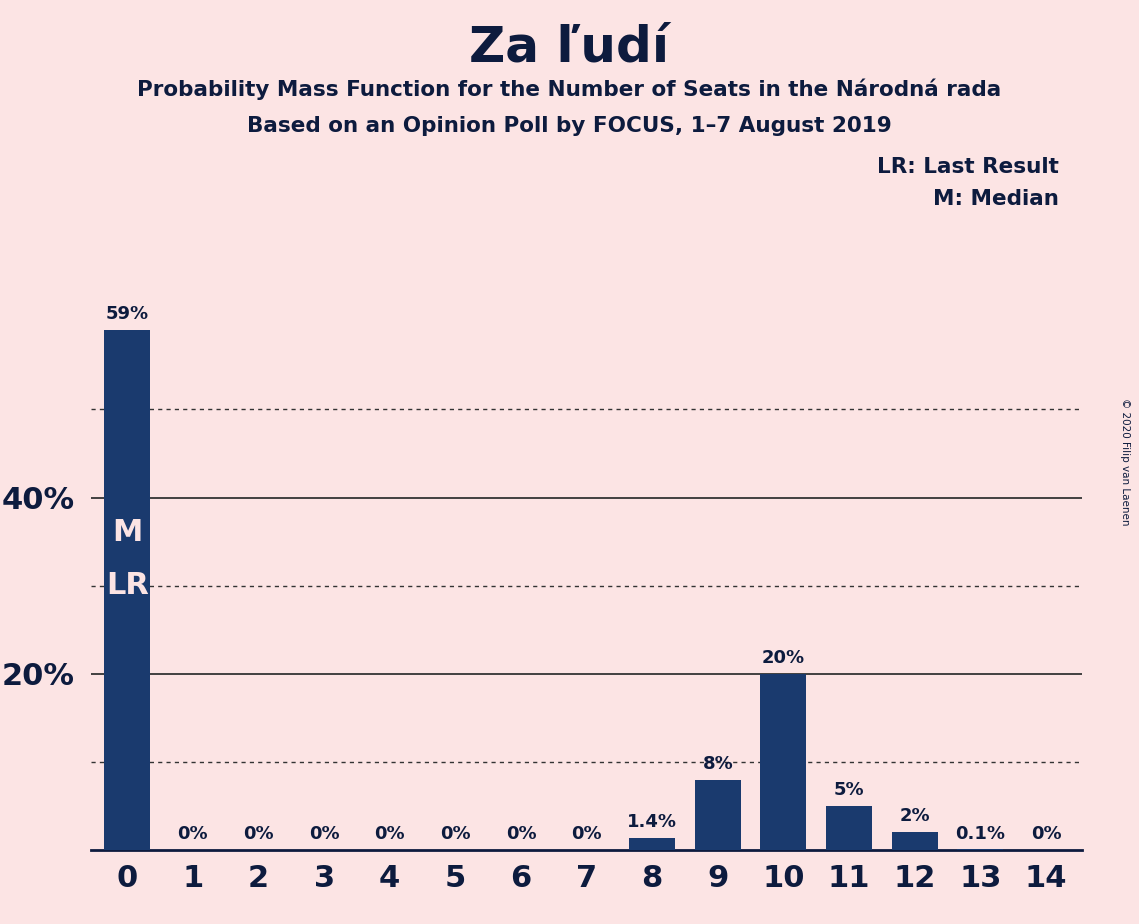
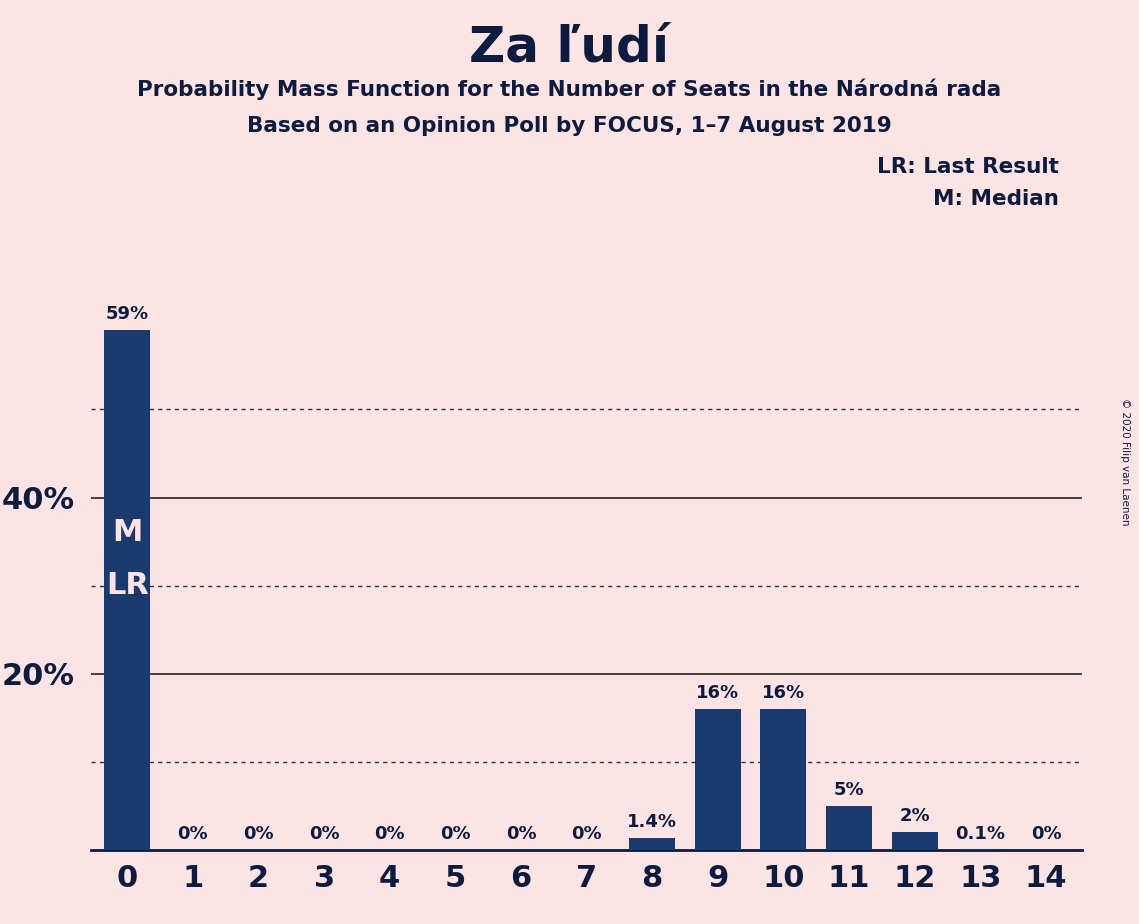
9: 8% -> 16%
10: 20% -> 16%
